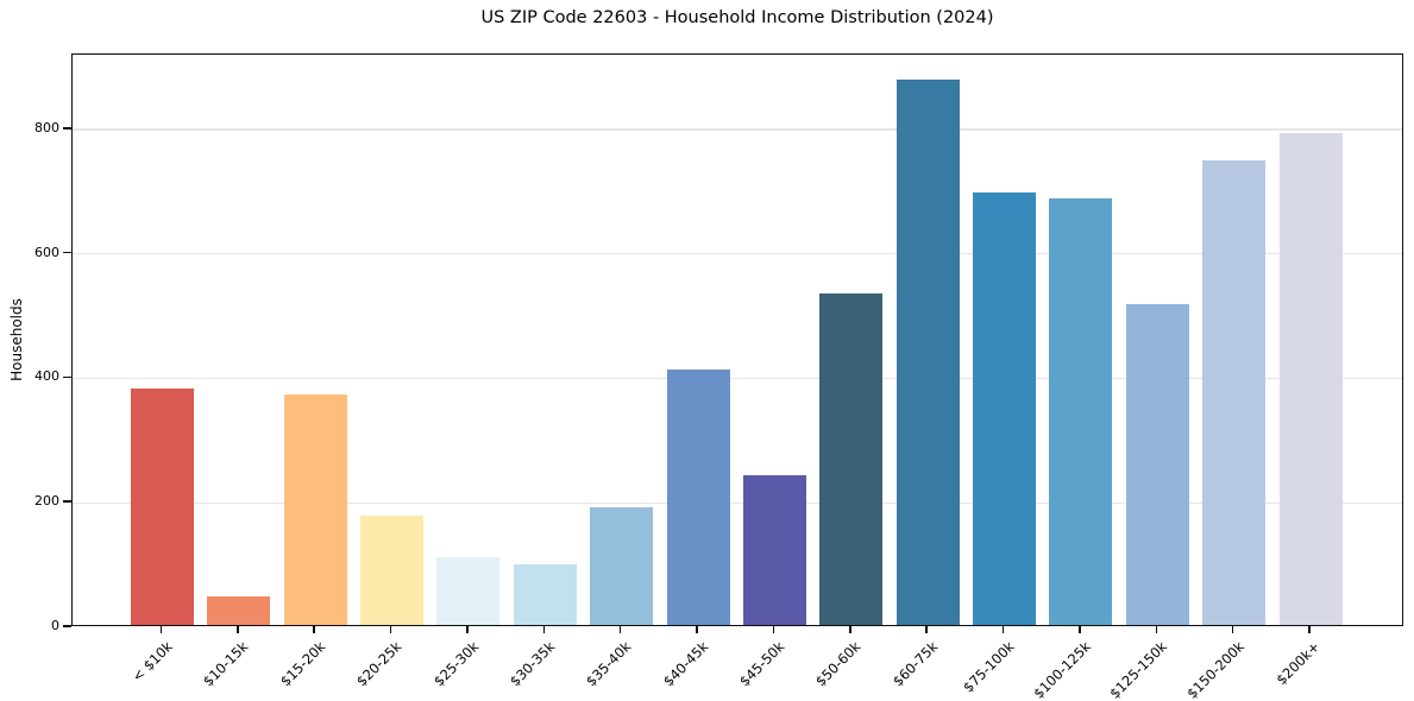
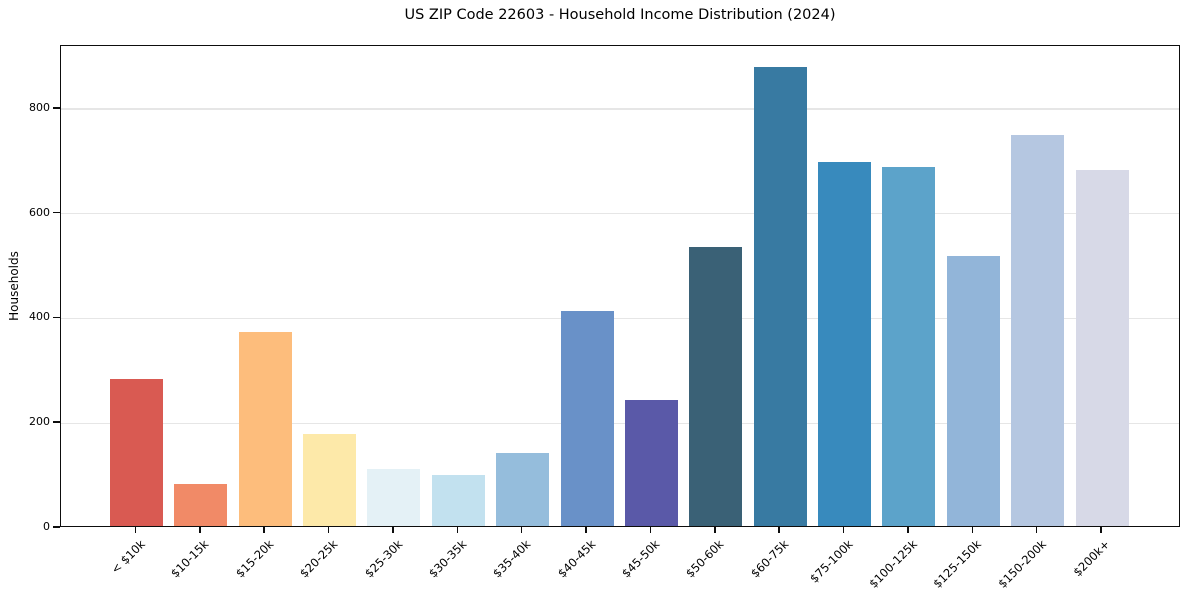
< $10k: 380 -> 280
$10-15k: 40 -> 80
$35-40k: 190 -> 140
$200k+: 790 -> 680
